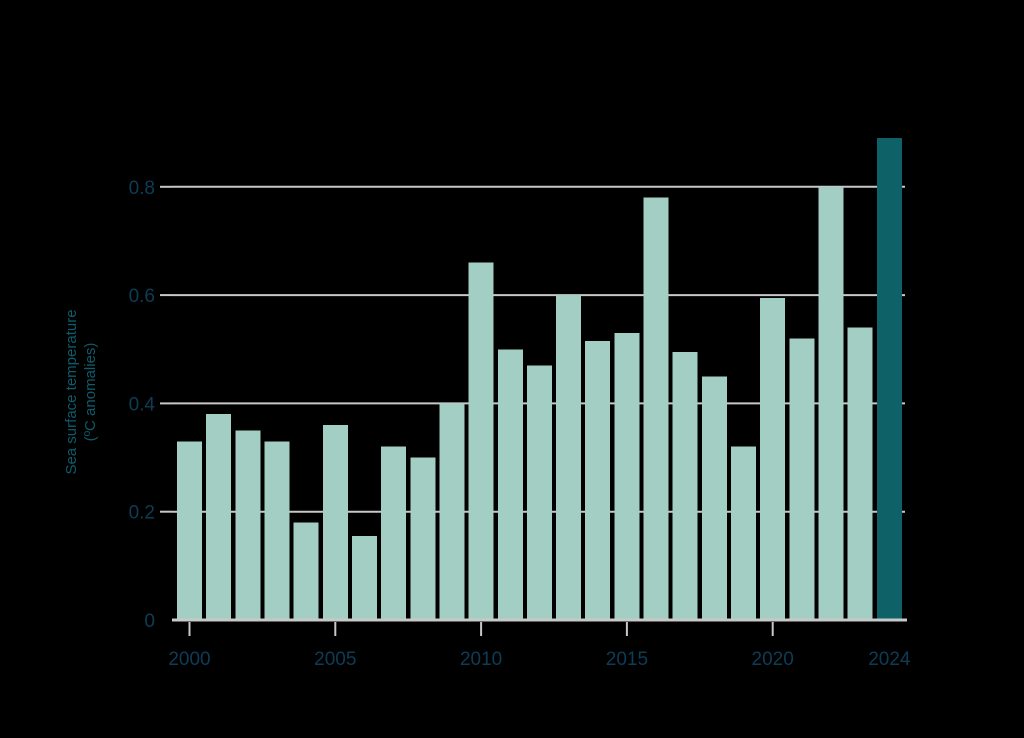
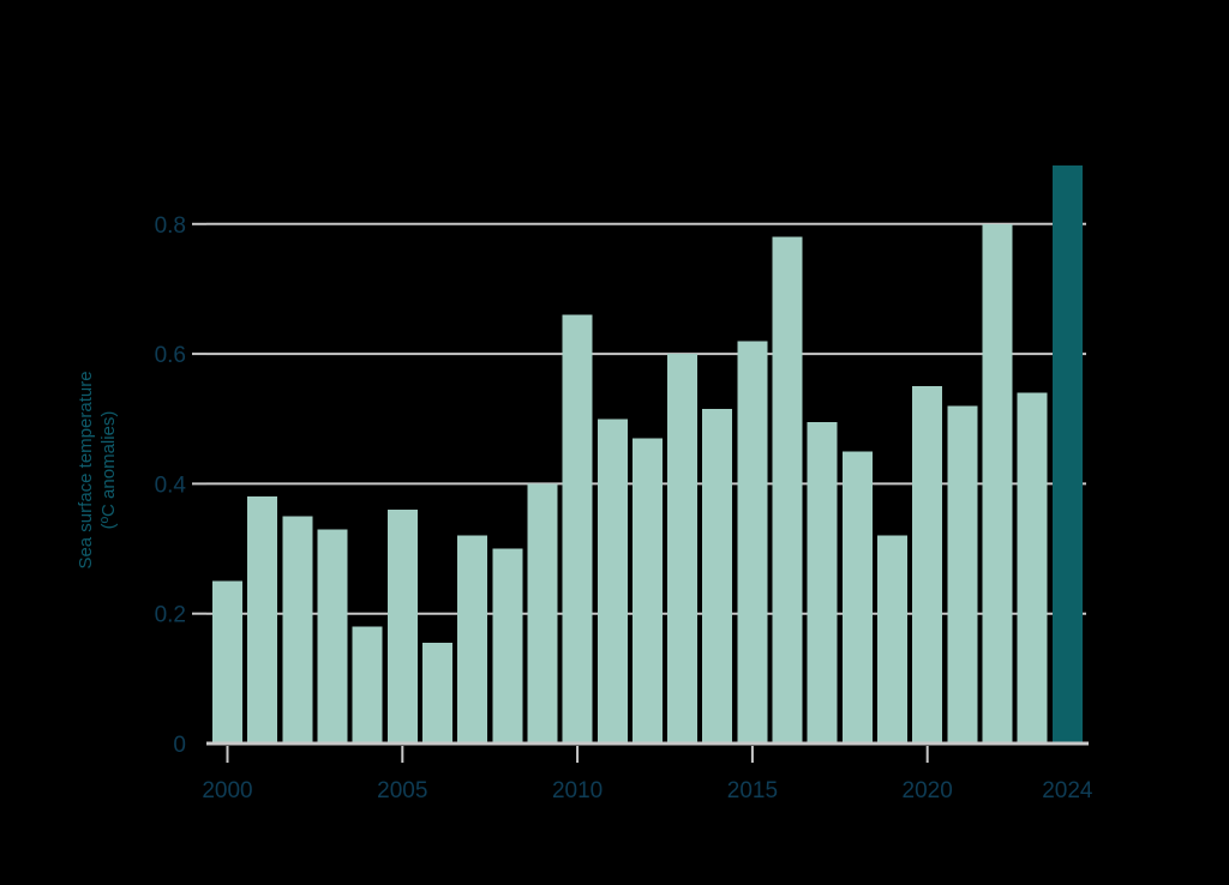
2000: 0.33 -> 0.25
2015: 0.53 -> 0.62
2020: 0.59 -> 0.55
